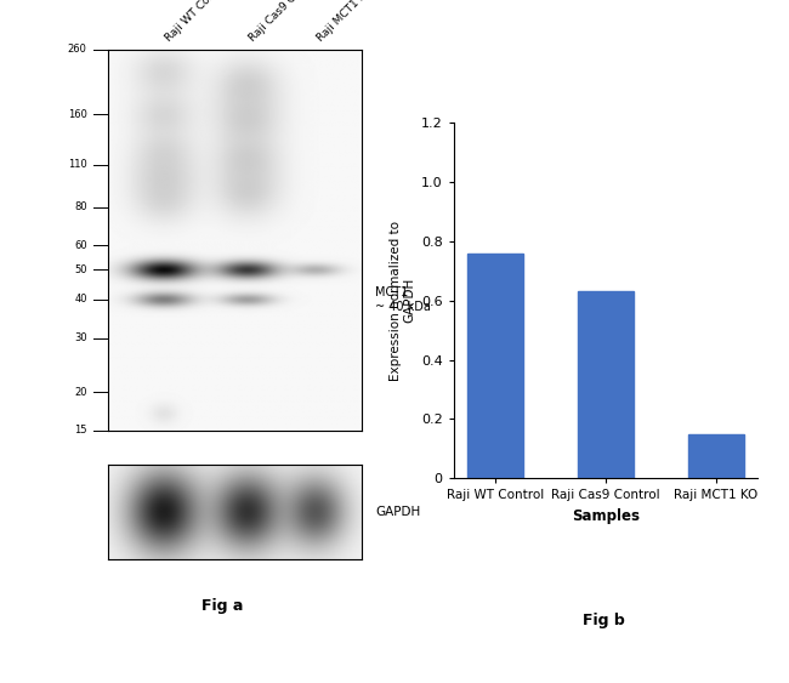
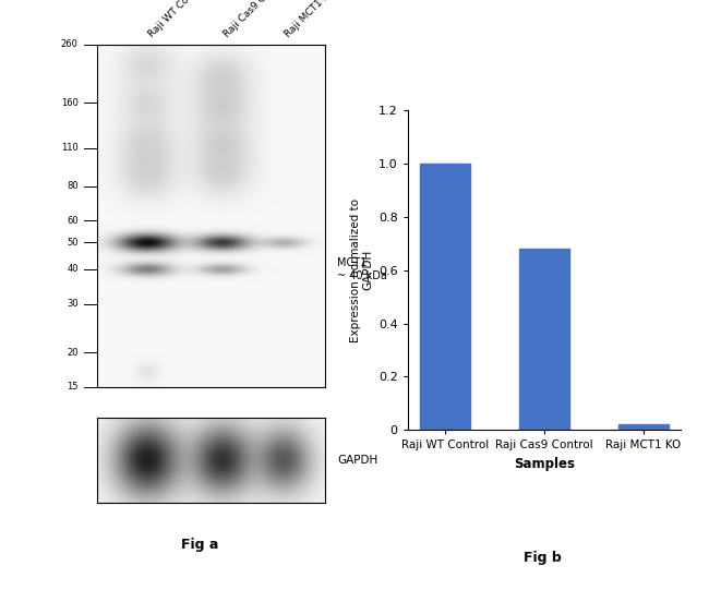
Raji WT Control: 0.76 -> 1.00
Raji Cas9 Control: 0.63 -> 0.68
Raji MCT1 KO: 0.15 -> 0.02
